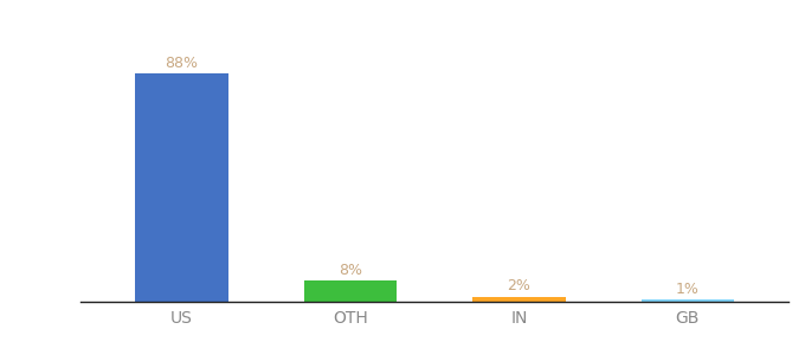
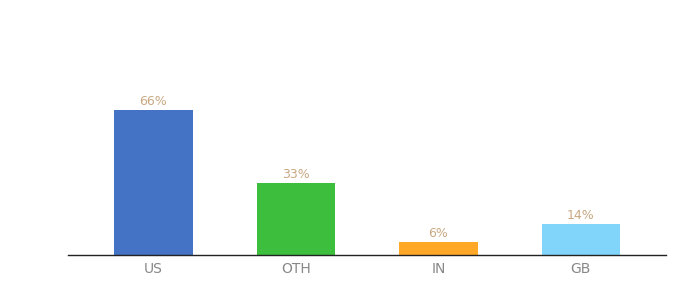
US: 88% -> 66%
OTH: 8% -> 33%
IN: 2% -> 6%
GB: 1% -> 14%
